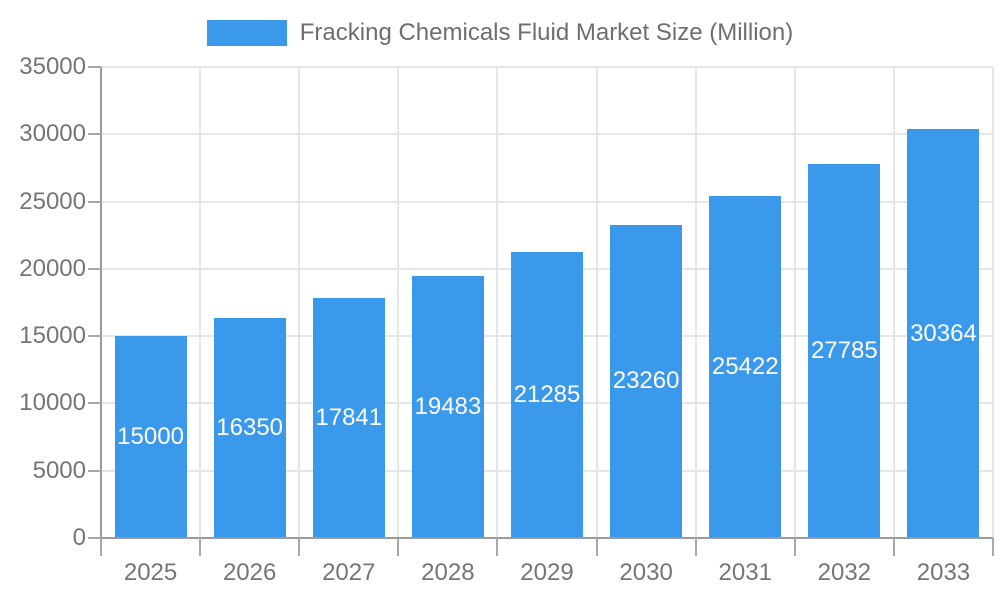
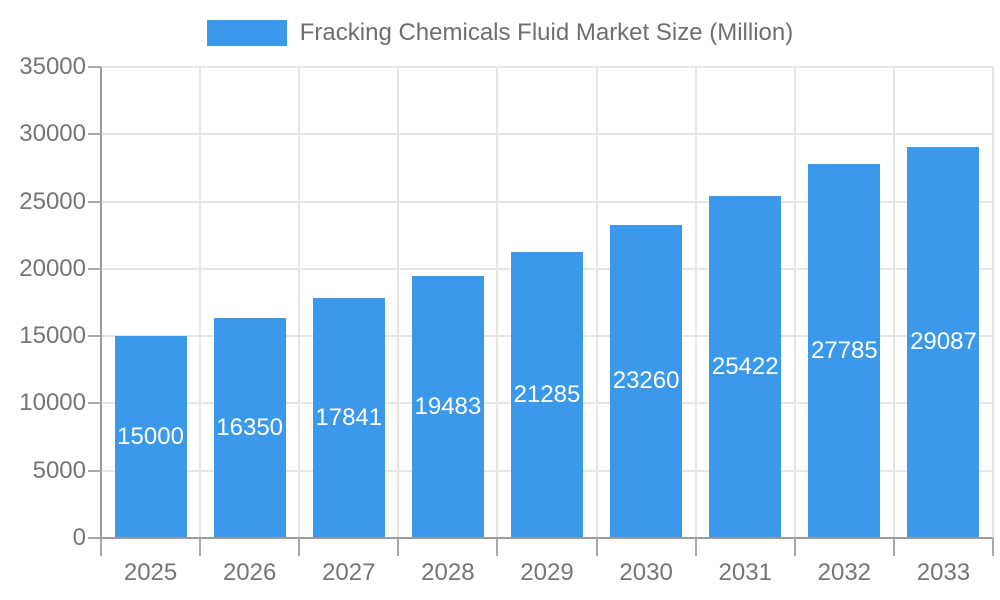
2033: 30364 -> 29087
